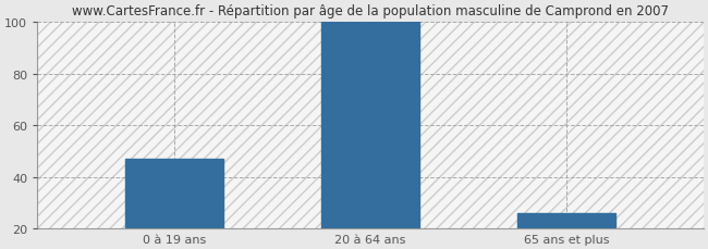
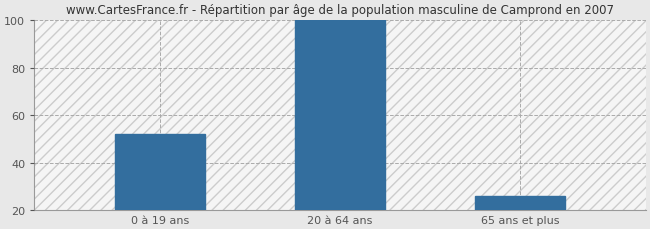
0 à 19 ans: 47 -> 52
